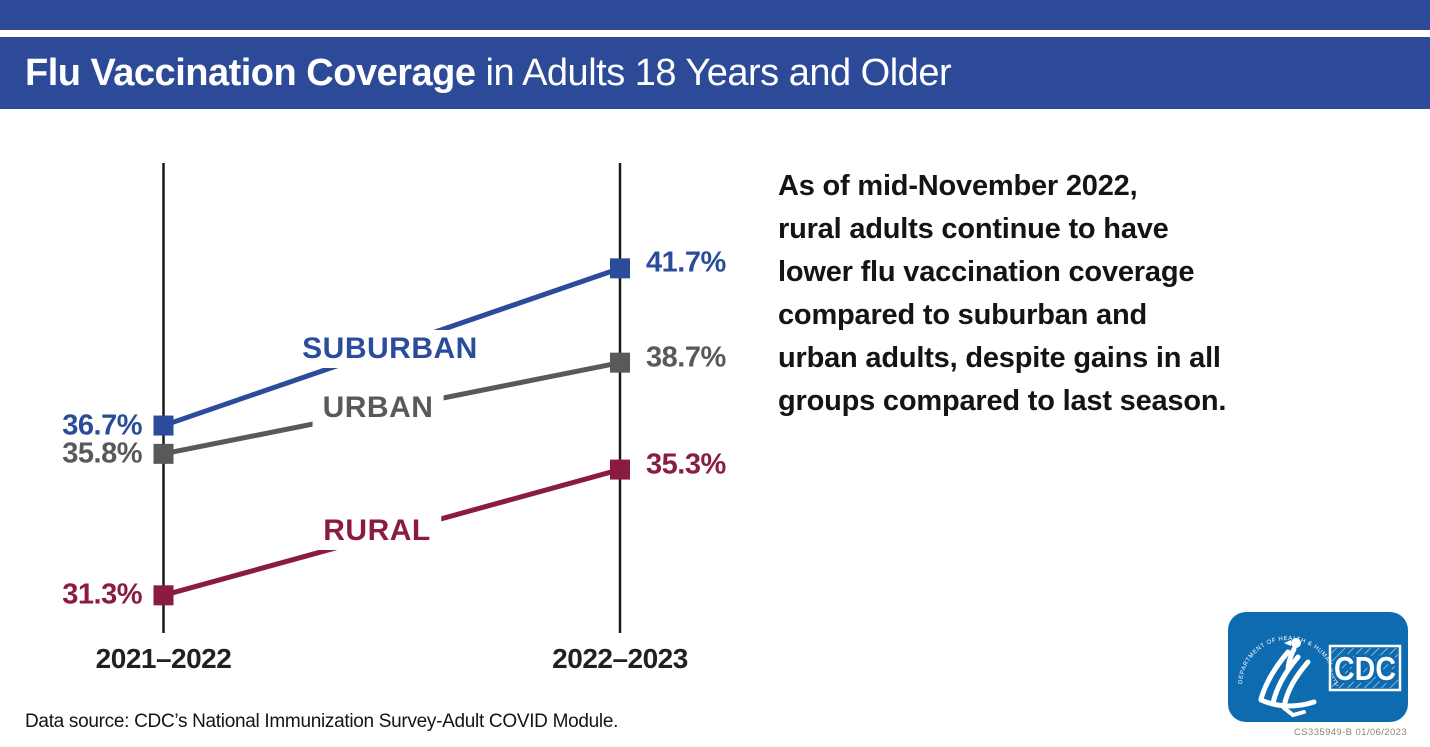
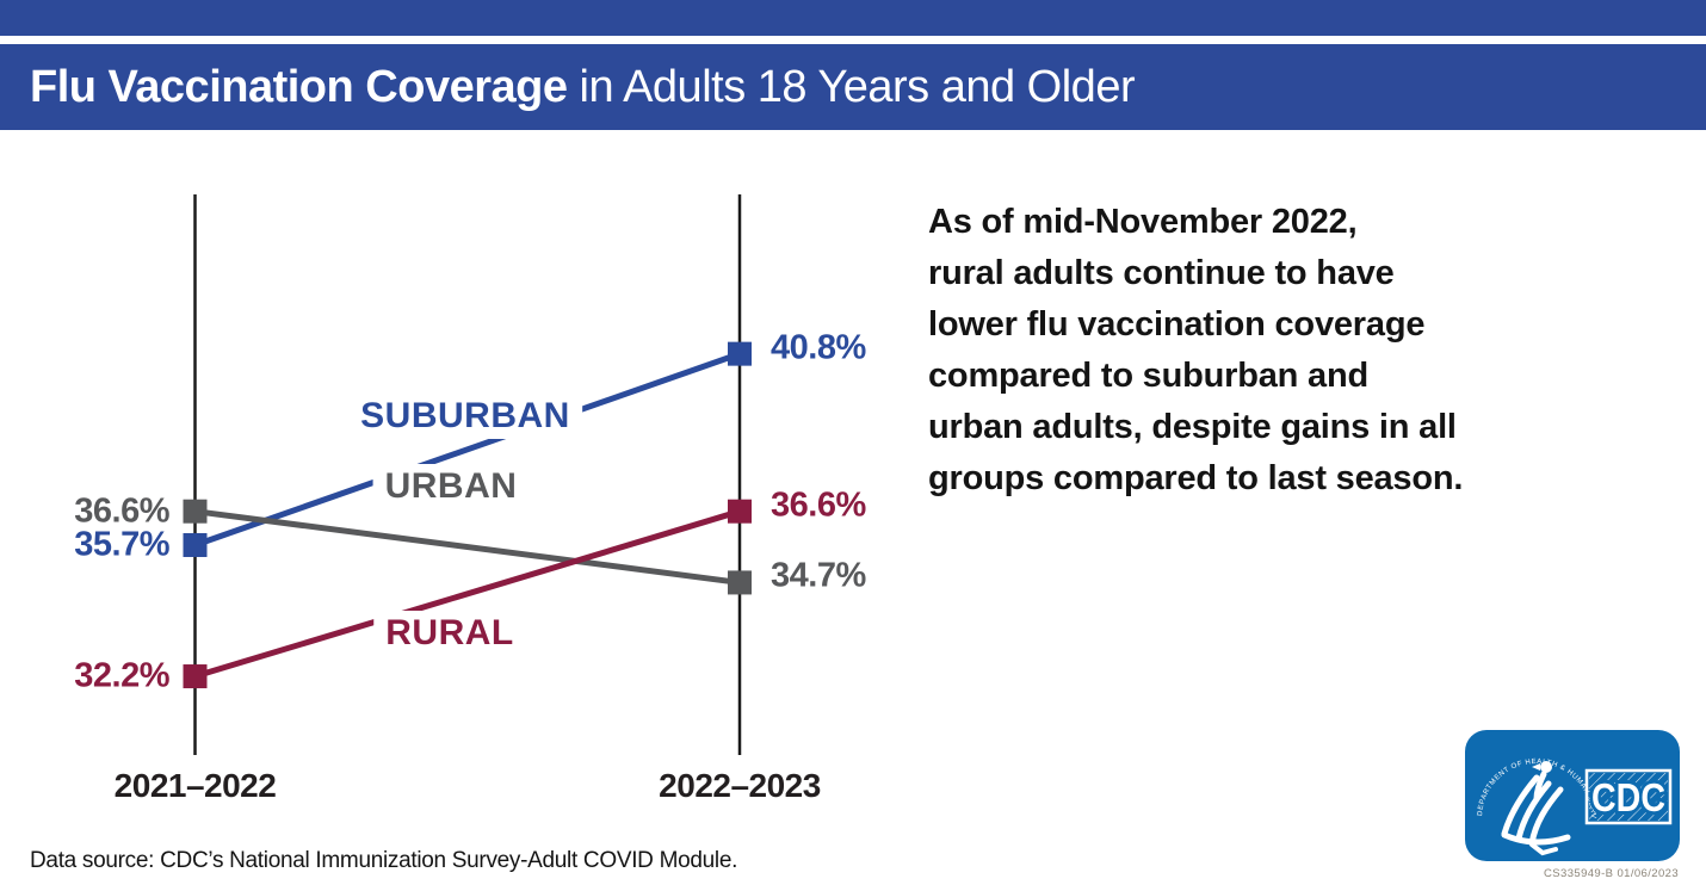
SUBURBAN/2021–2022: 36.7% -> 35.7%
URBAN/2021–2022: 35.8% -> 36.6%
RURAL/2021–2022: 31.3% -> 32.2%
SUBURBAN/2022–2023: 41.7% -> 40.8%
URBAN/2022–2023: 38.7% -> 34.7%
RURAL/2022–2023: 35.3% -> 36.6%
